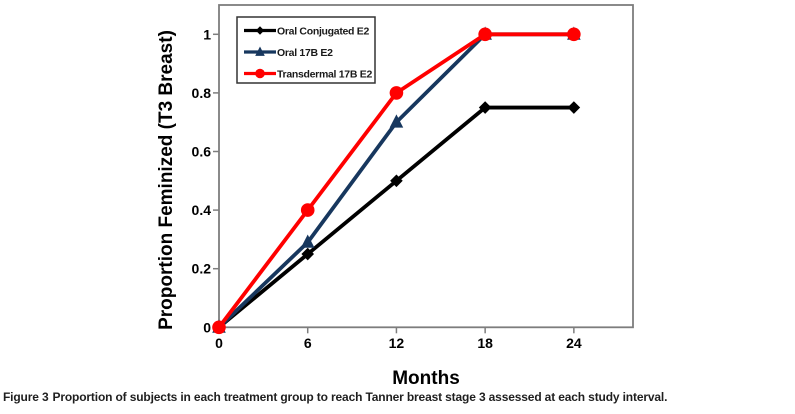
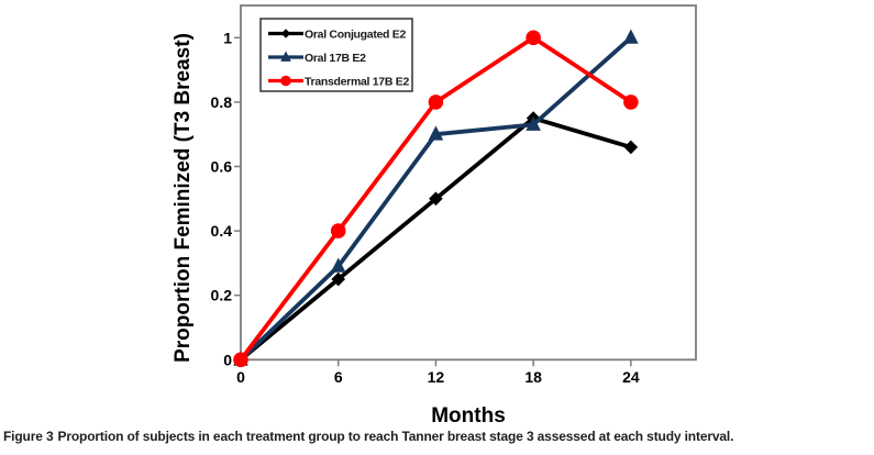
Oral 17B E2/18: 1.00 -> 0.73
Oral Conjugated E2/24: 0.75 -> 0.66
Transdermal 17B E2/24: 1.0 -> 0.8
